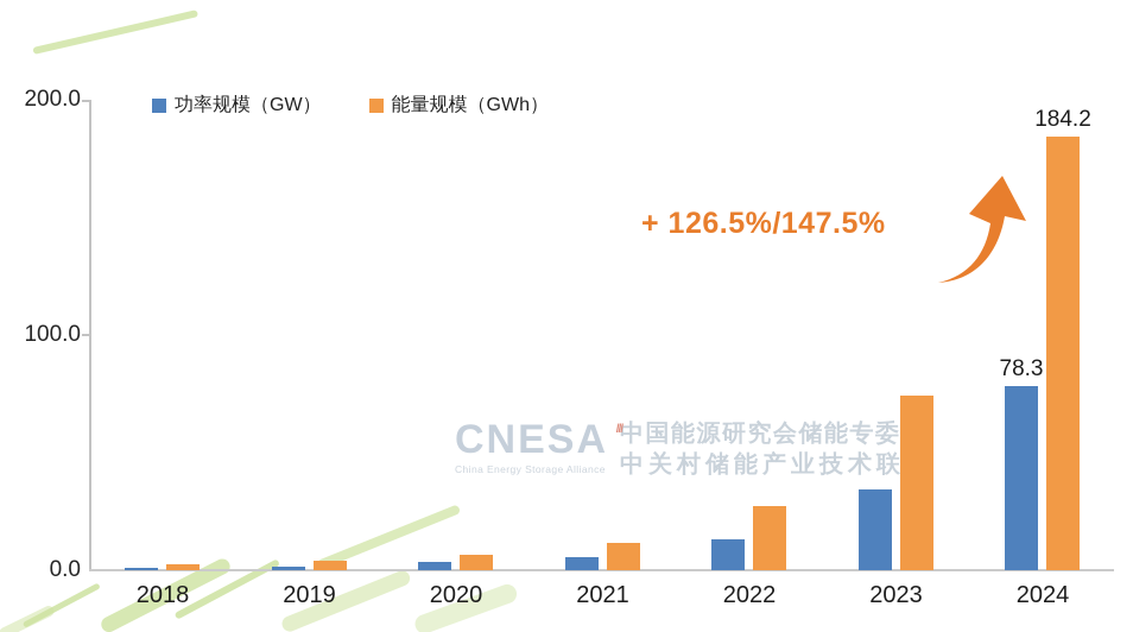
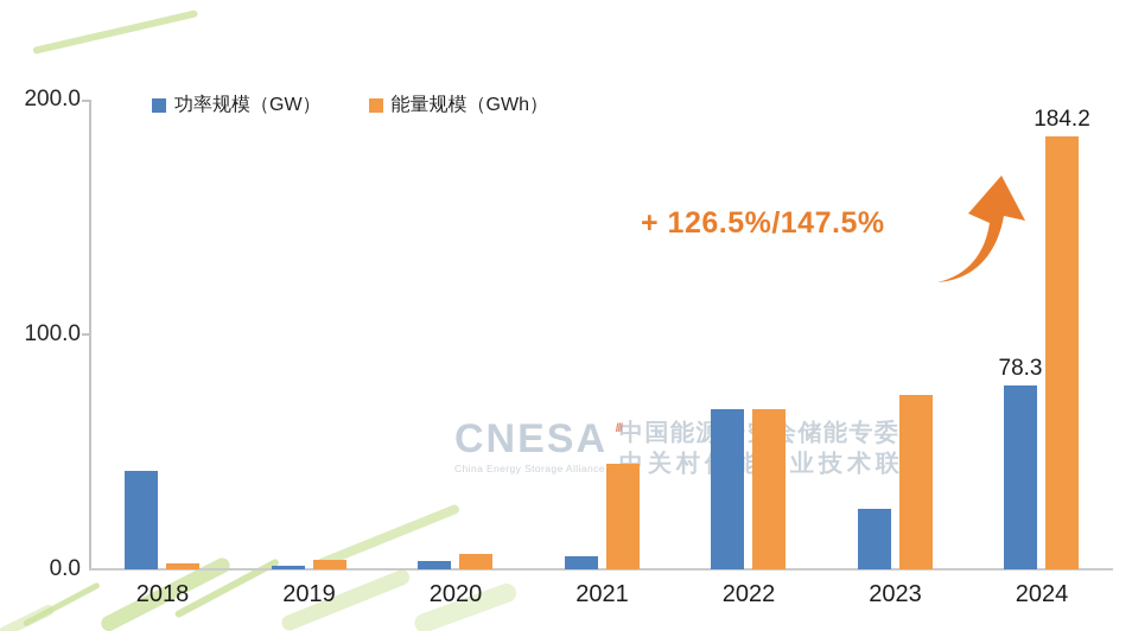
功率规模（GW）/2018: 1 -> 42
能量规模（GWh）/2021: 12 -> 45
功率规模（GW）/2022: 13 -> 68
能量规模（GWh）/2022: 27 -> 68
功率规模（GW）/2023: 34 -> 26
